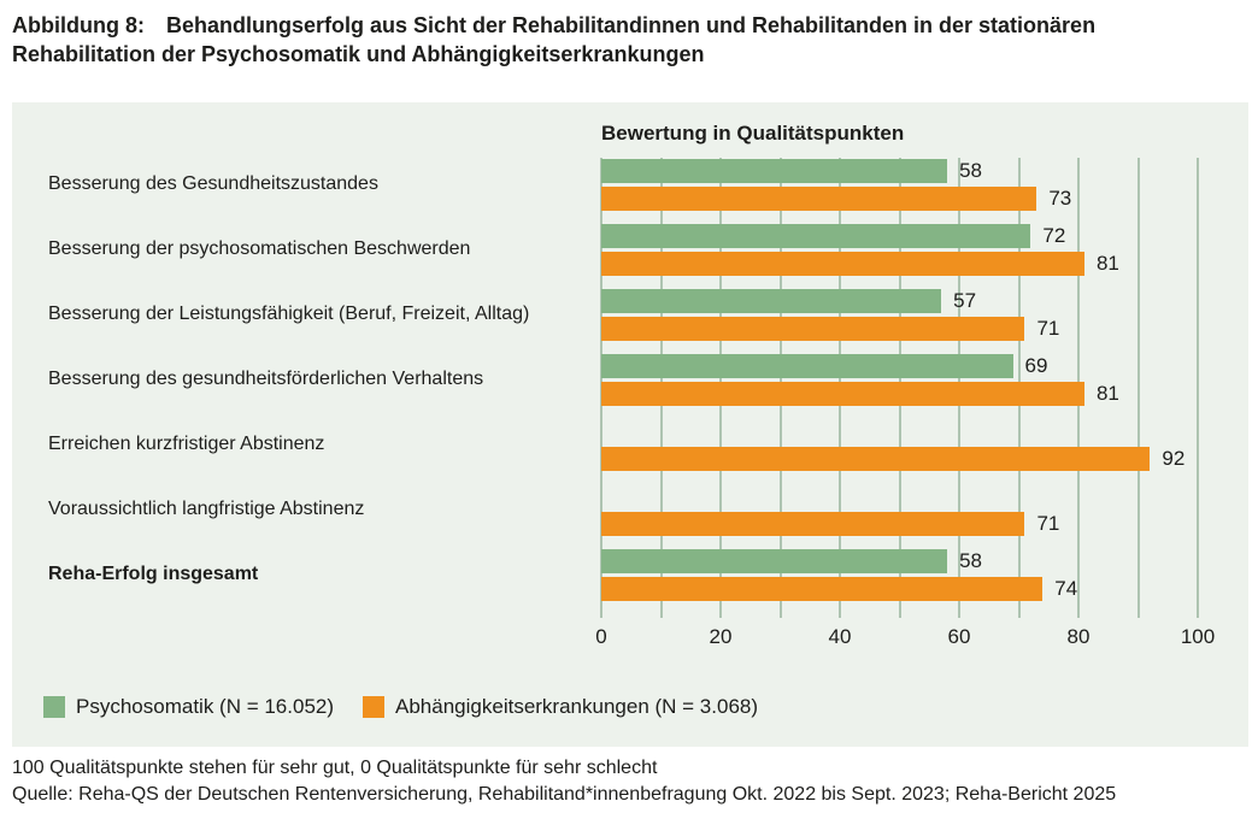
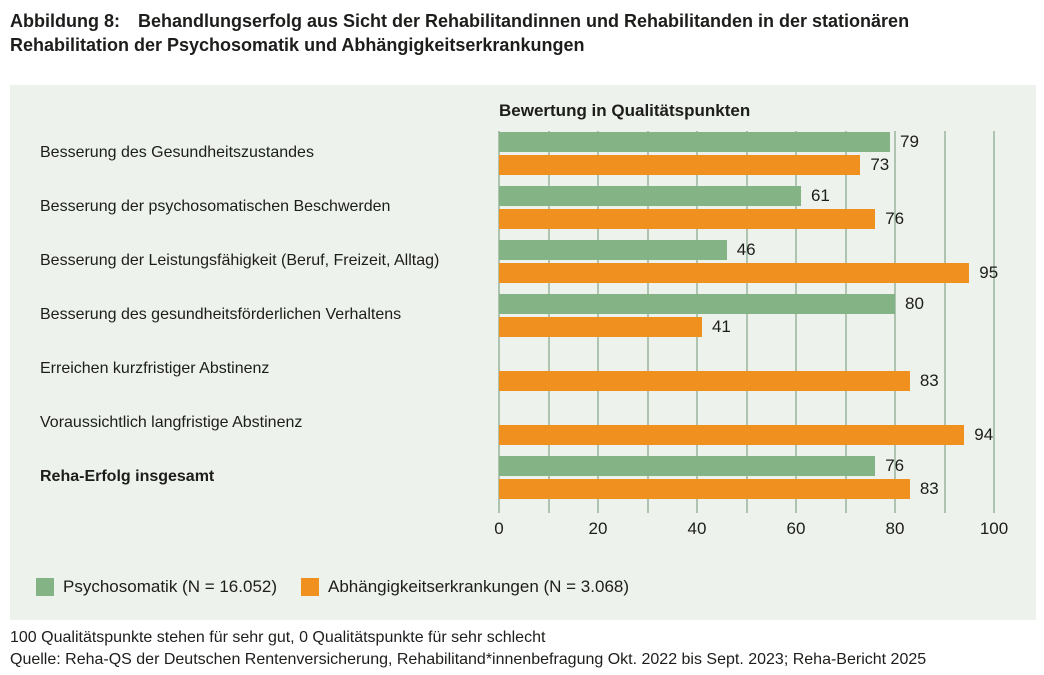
Psychosomatik (N = 16.052)/Besserung des Gesundheitszustandes: 58 -> 79
Psychosomatik (N = 16.052)/Besserung der psychosomatischen Beschwerden: 72 -> 61
Abhängigkeitserkrankungen (N = 3.068)/Besserung der psychosomatischen Beschwerden: 81 -> 76
Psychosomatik (N = 16.052)/Besserung der Leistungsfähigkeit (Beruf, Freizeit, Alltag): 57 -> 46
Abhängigkeitserkrankungen (N = 3.068)/Besserung der Leistungsfähigkeit (Beruf, Freizeit, Alltag): 71 -> 95
Psychosomatik (N = 16.052)/Besserung des gesundheitsförderlichen Verhaltens: 69 -> 80
Abhängigkeitserkrankungen (N = 3.068)/Besserung des gesundheitsförderlichen Verhaltens: 81 -> 41
Abhängigkeitserkrankungen (N = 3.068)/Erreichen kurzfristiger Abstinenz: 92 -> 83
Abhängigkeitserkrankungen (N = 3.068)/Voraussichtlich langfristige Abstinenz: 71 -> 94
Psychosomatik (N = 16.052)/Reha-Erfolg insgesamt: 58 -> 76
Abhängigkeitserkrankungen (N = 3.068)/Reha-Erfolg insgesamt: 74 -> 83
